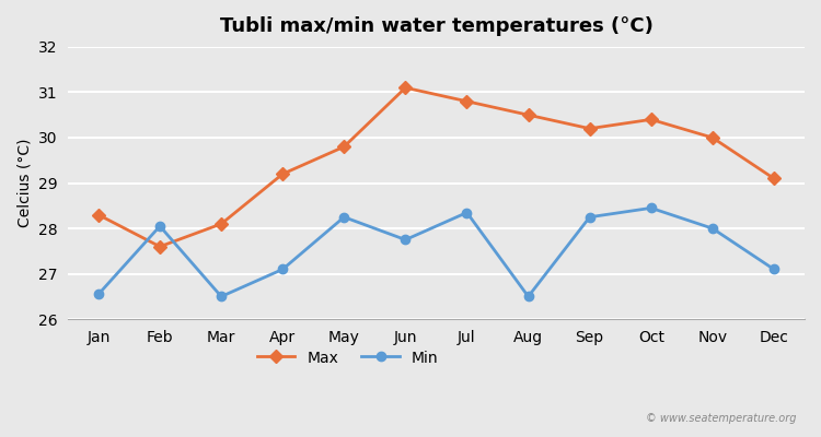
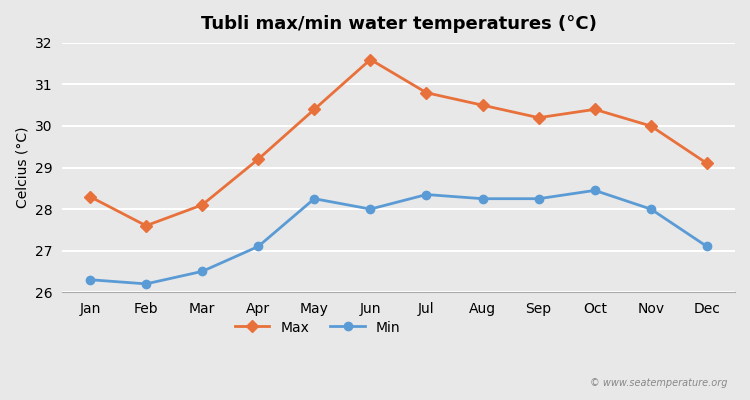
Min/Jan: 26.55 -> 26.30
Min/Feb: 28.05 -> 26.20
Max/May: 29.8 -> 30.4
Max/Jun: 31.1 -> 31.6
Min/Jun: 27.75 -> 28.00
Min/Aug: 26.50 -> 28.25
